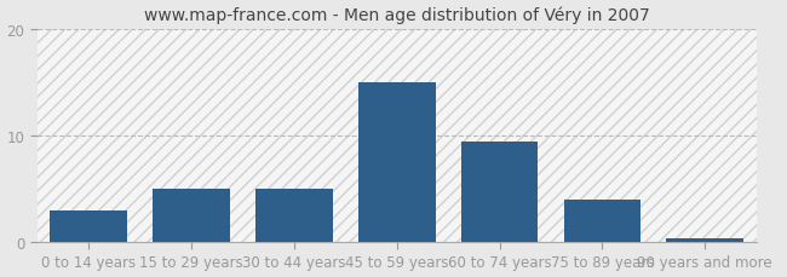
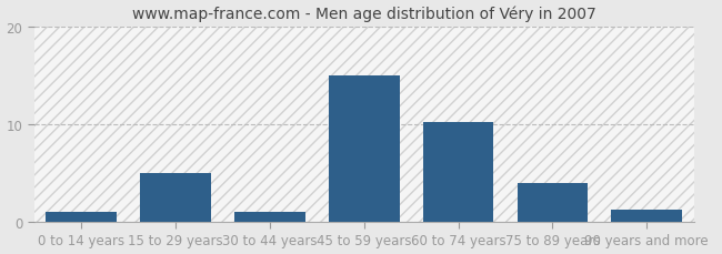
0 to 14 years: 3.0 -> 1.0
30 to 44 years: 5.0 -> 1.0
60 to 74 years: 9.5 -> 10.2
90 years and more: 0.3 -> 1.2
